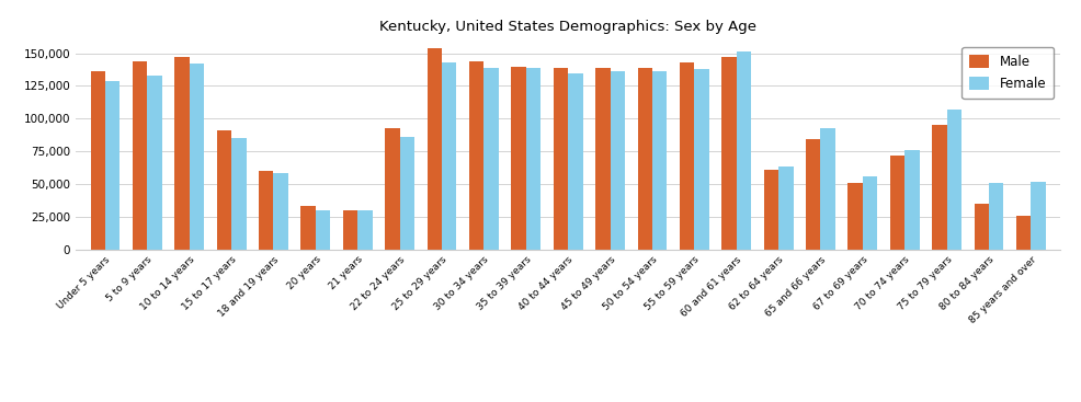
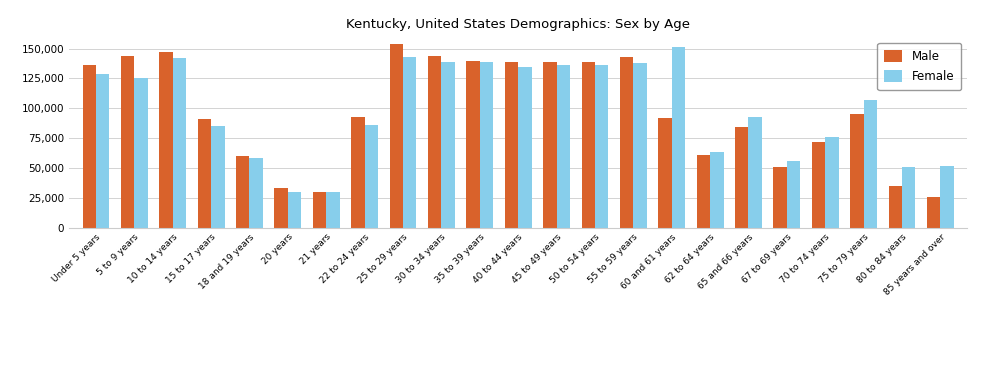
Female/5 to 9 years: 133,000 -> 125,000
Male/60 and 61 years: 147,000 -> 92,000
